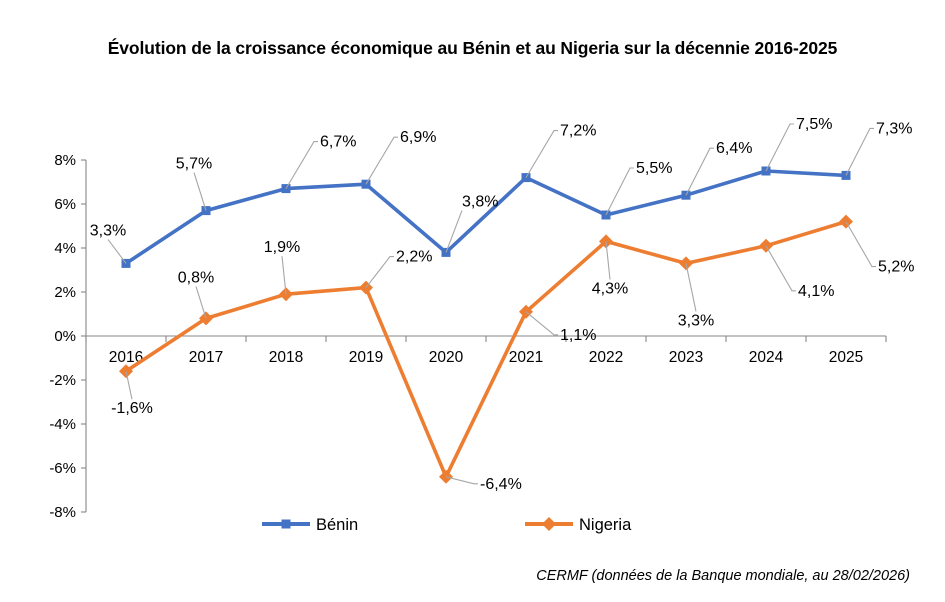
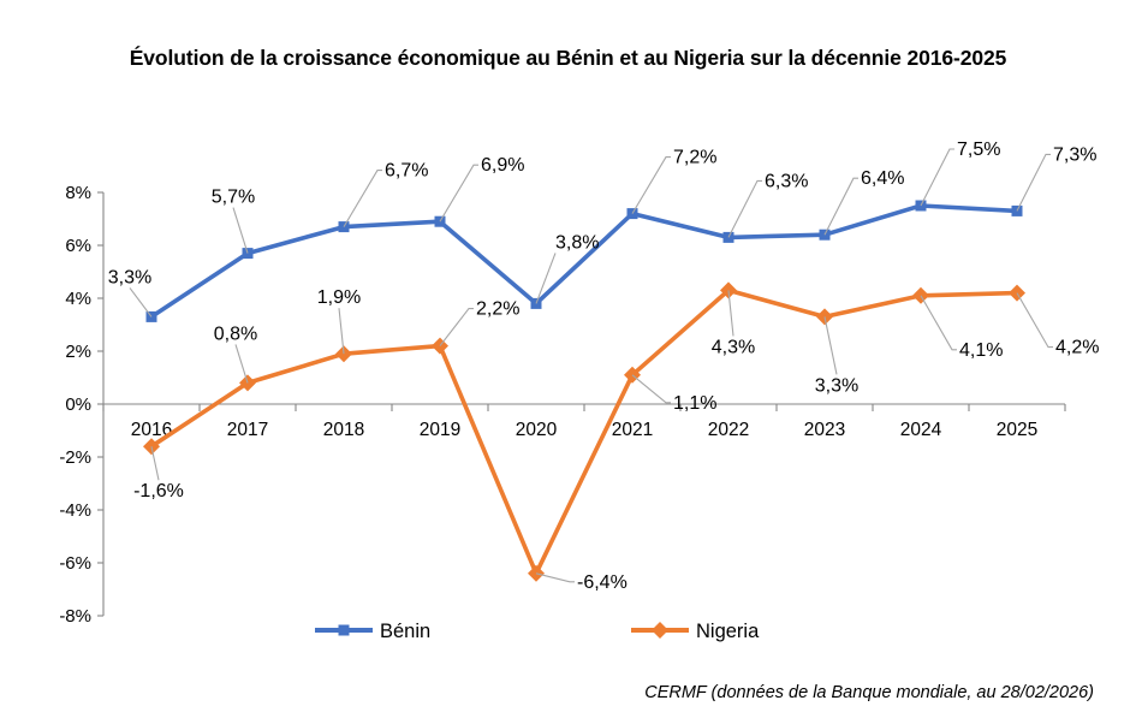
Bénin/2022: 5,5% -> 6,3%
Nigeria/2025: 5,2% -> 4,2%
